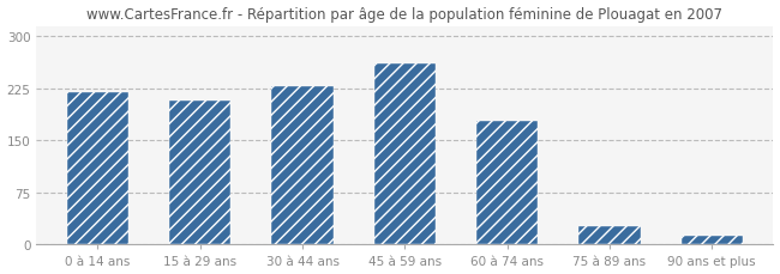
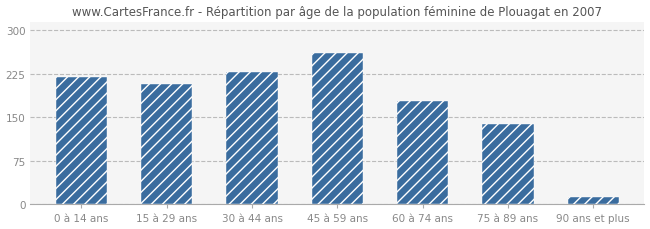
75 à 89 ans: 26 -> 138
